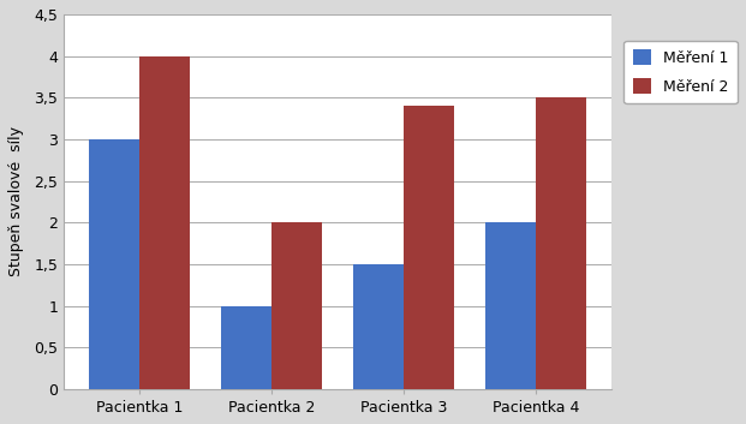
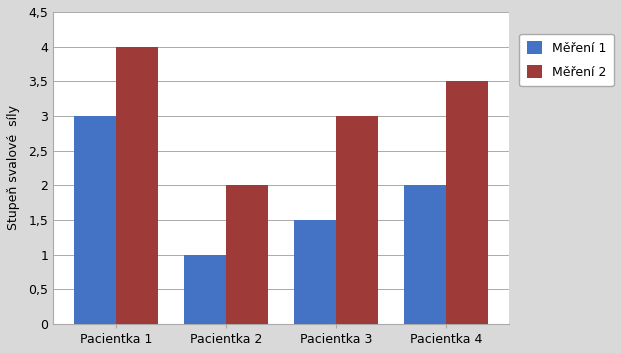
Měření 2/Pacientka 3: 3,4 -> 3,0
